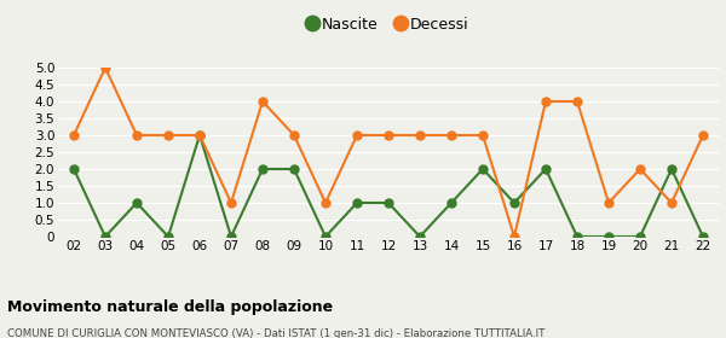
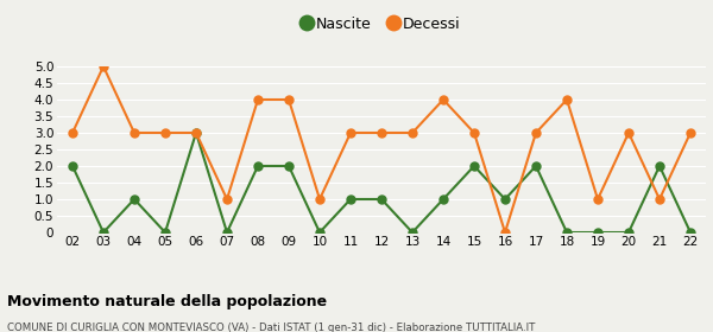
Decessi/09: 3 -> 4
Decessi/14: 3 -> 4
Decessi/17: 4 -> 3
Decessi/20: 2 -> 3
